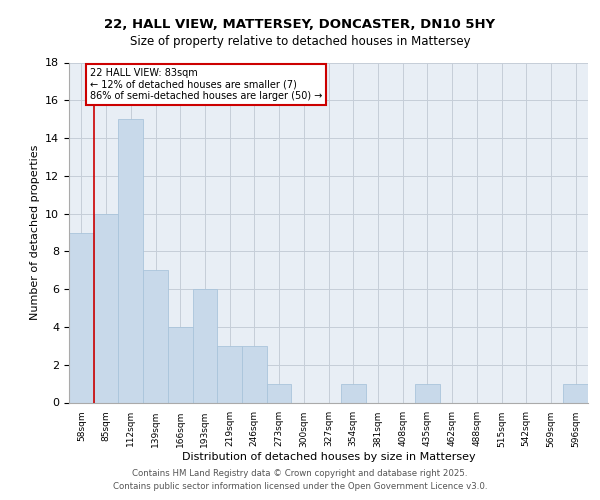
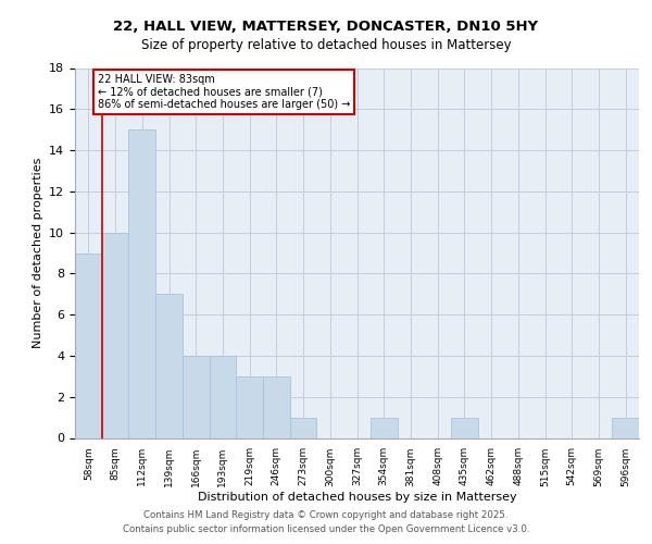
193sqm: 6 -> 4
